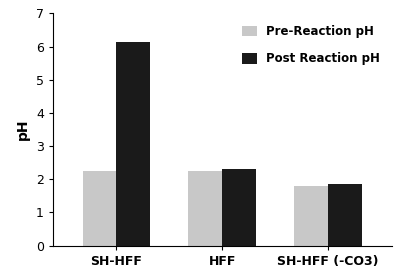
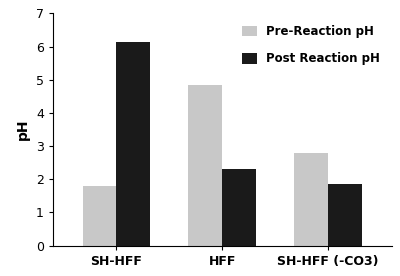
Pre-Reaction pH/SH-HFF: 2.25 -> 1.80
Pre-Reaction pH/HFF: 2.25 -> 4.85
Pre-Reaction pH/SH-HFF (-CO3): 1.80 -> 2.80
